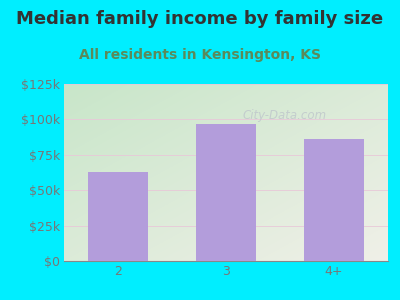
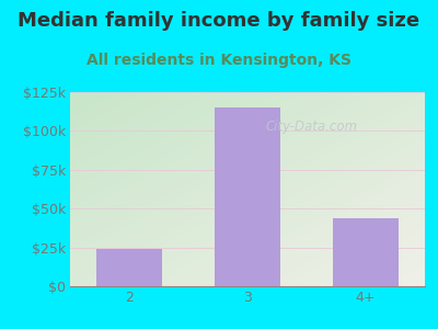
2: $63k -> $24k
3: $97k -> $115k
4+: $86k -> $44k
